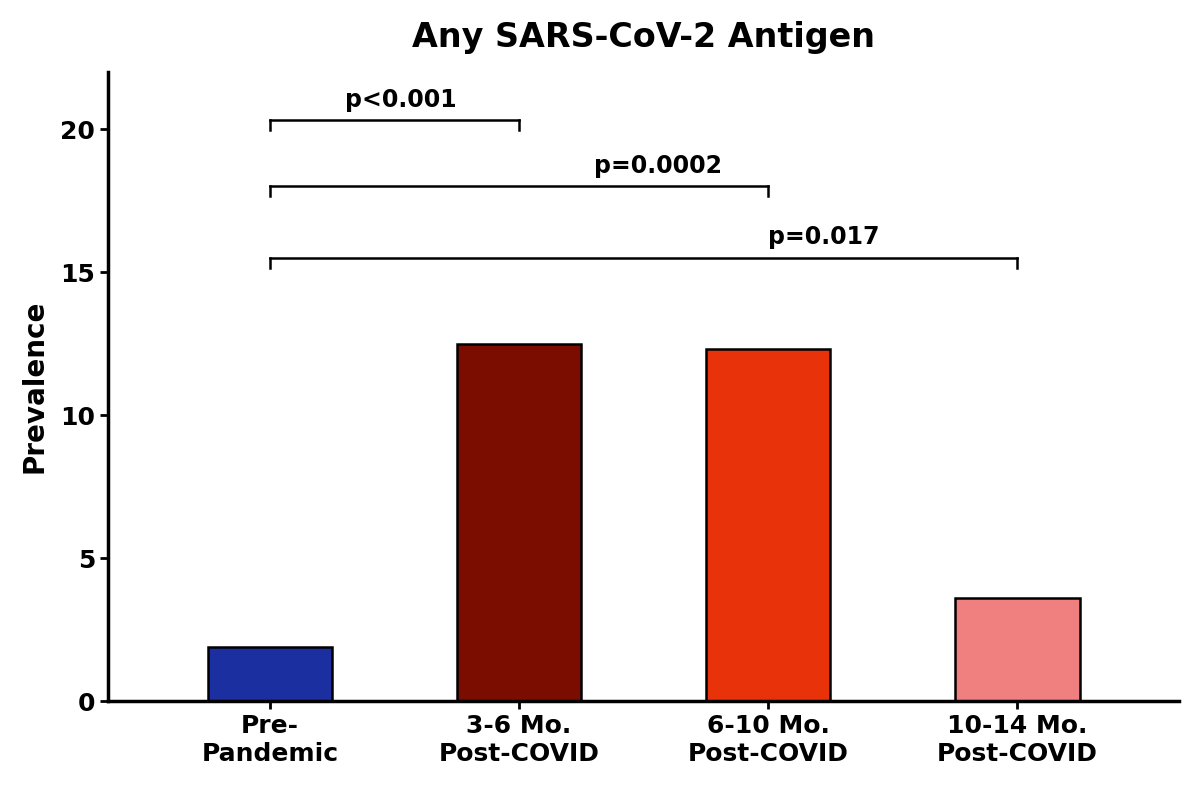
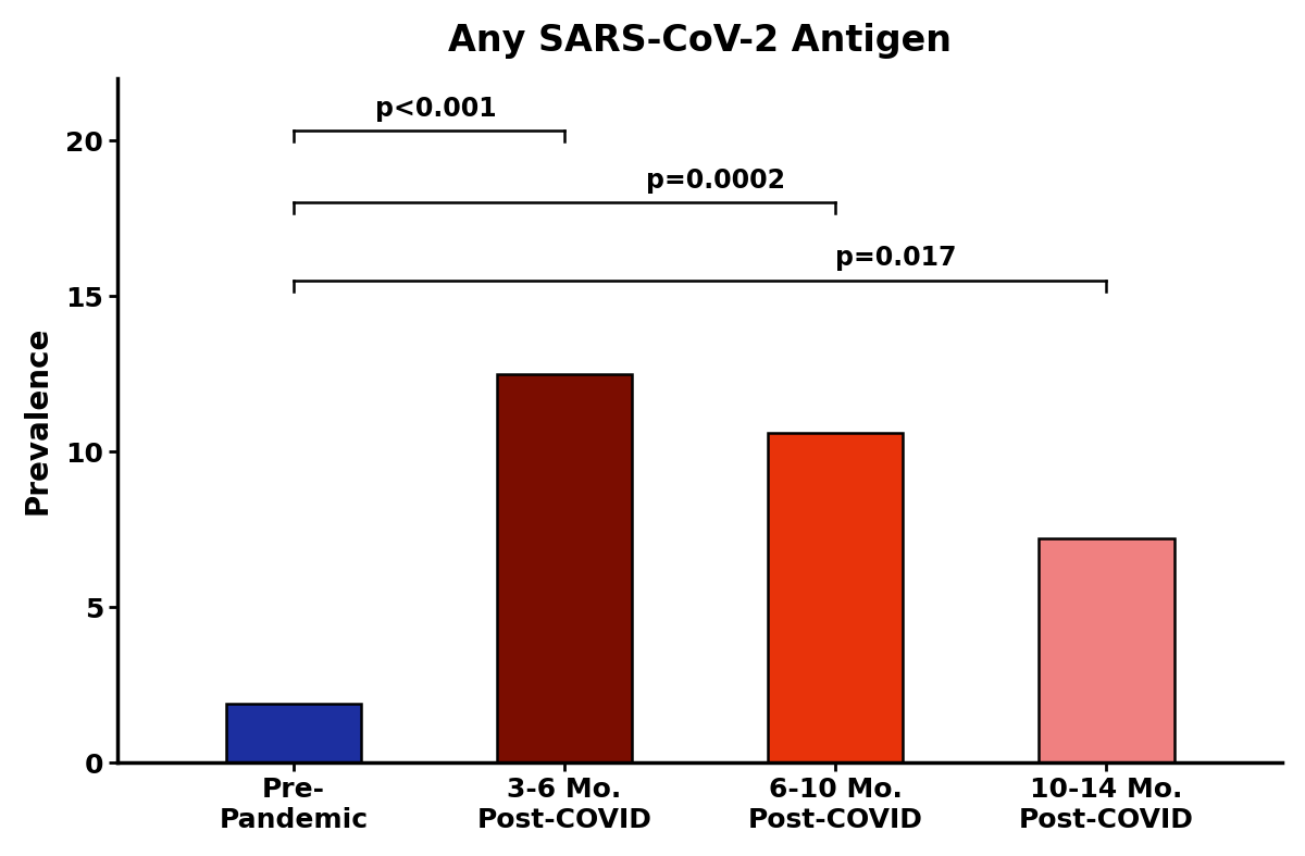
6-10 Mo. Post-COVID: 12.3 -> 10.6
10-14 Mo. Post-COVID: 3.6 -> 7.2
